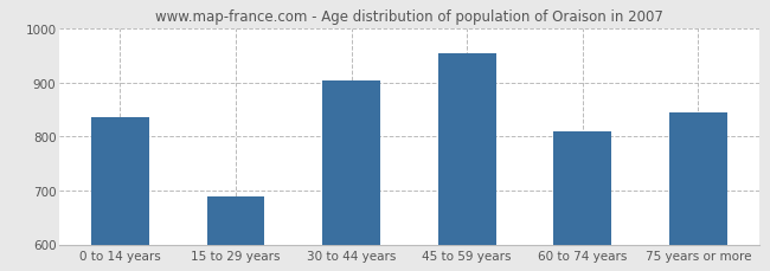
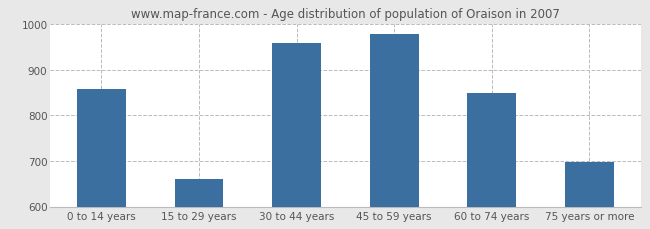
0 to 14 years: 835 -> 858
15 to 29 years: 690 -> 660
30 to 44 years: 905 -> 960
45 to 59 years: 955 -> 978
60 to 74 years: 810 -> 849
75 years or more: 845 -> 697
